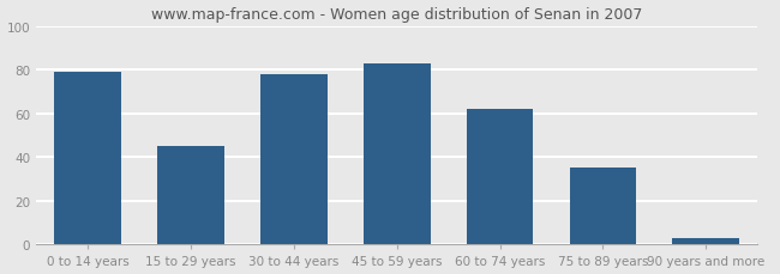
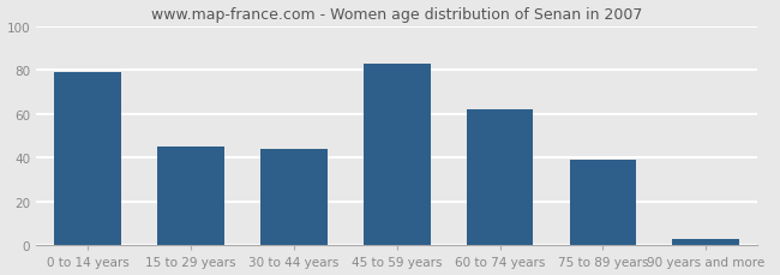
30 to 44 years: 78 -> 44
75 to 89 years: 35 -> 39
